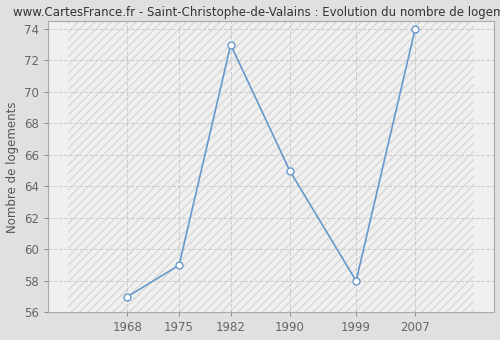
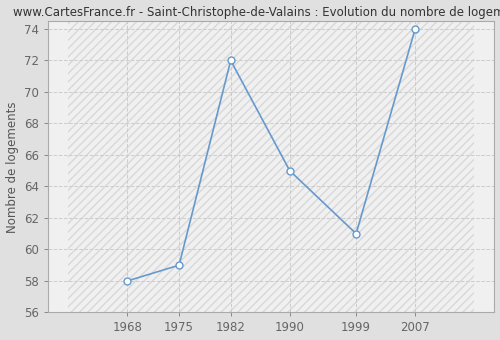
1968: 57 -> 58
1982: 73 -> 72
1999: 58 -> 61
